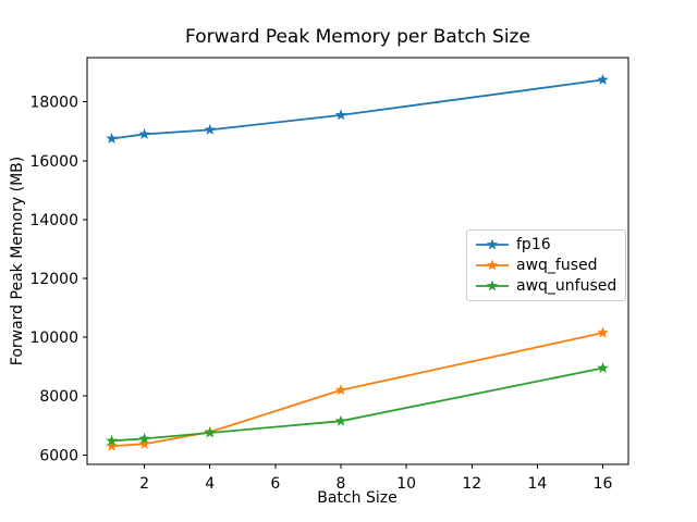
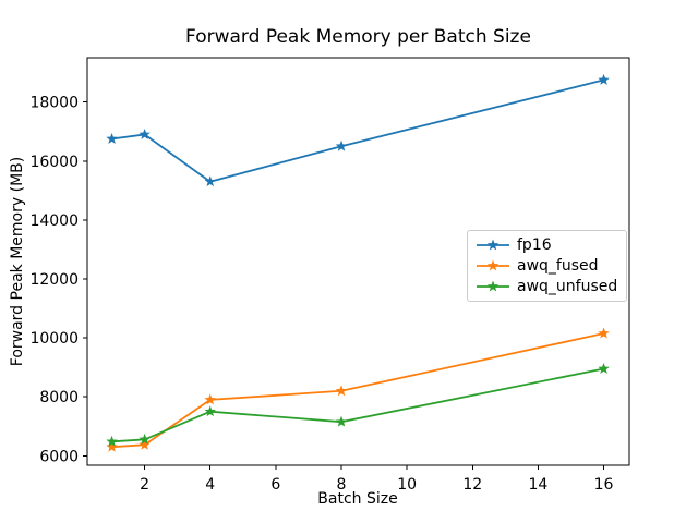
fp16/4: 17000 -> 15300
awq_fused/4: 6800 -> 7900
awq_unfused/4: 6800 -> 7500
fp16/8: 17600 -> 16500
